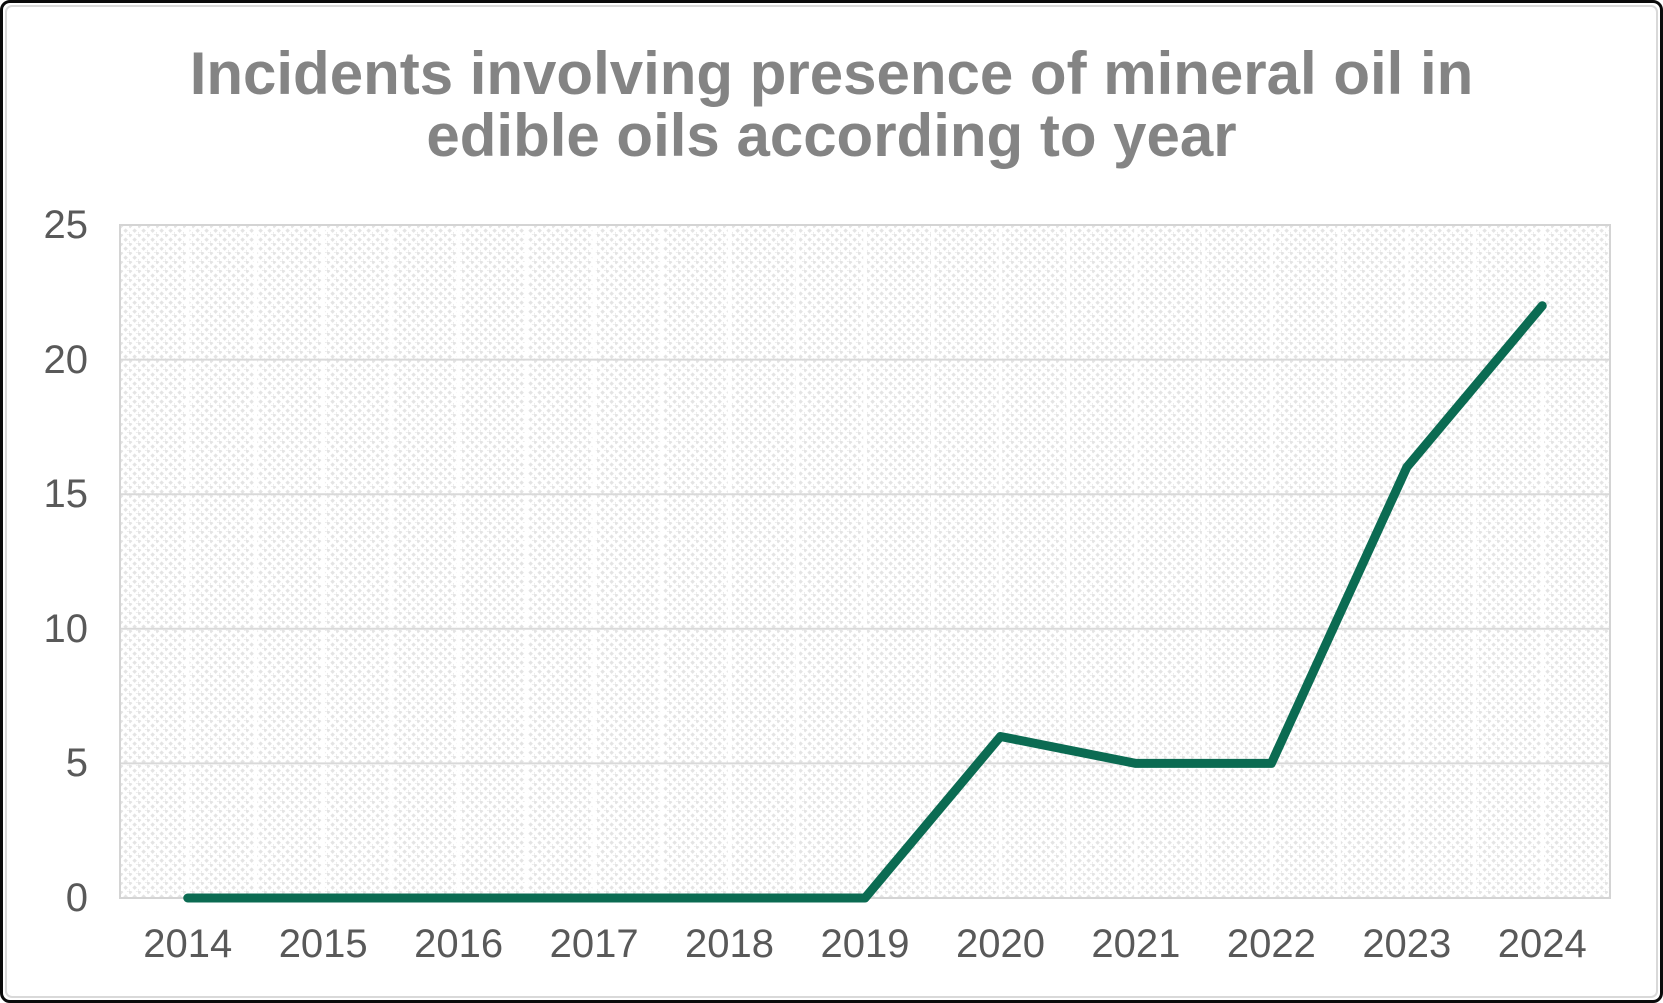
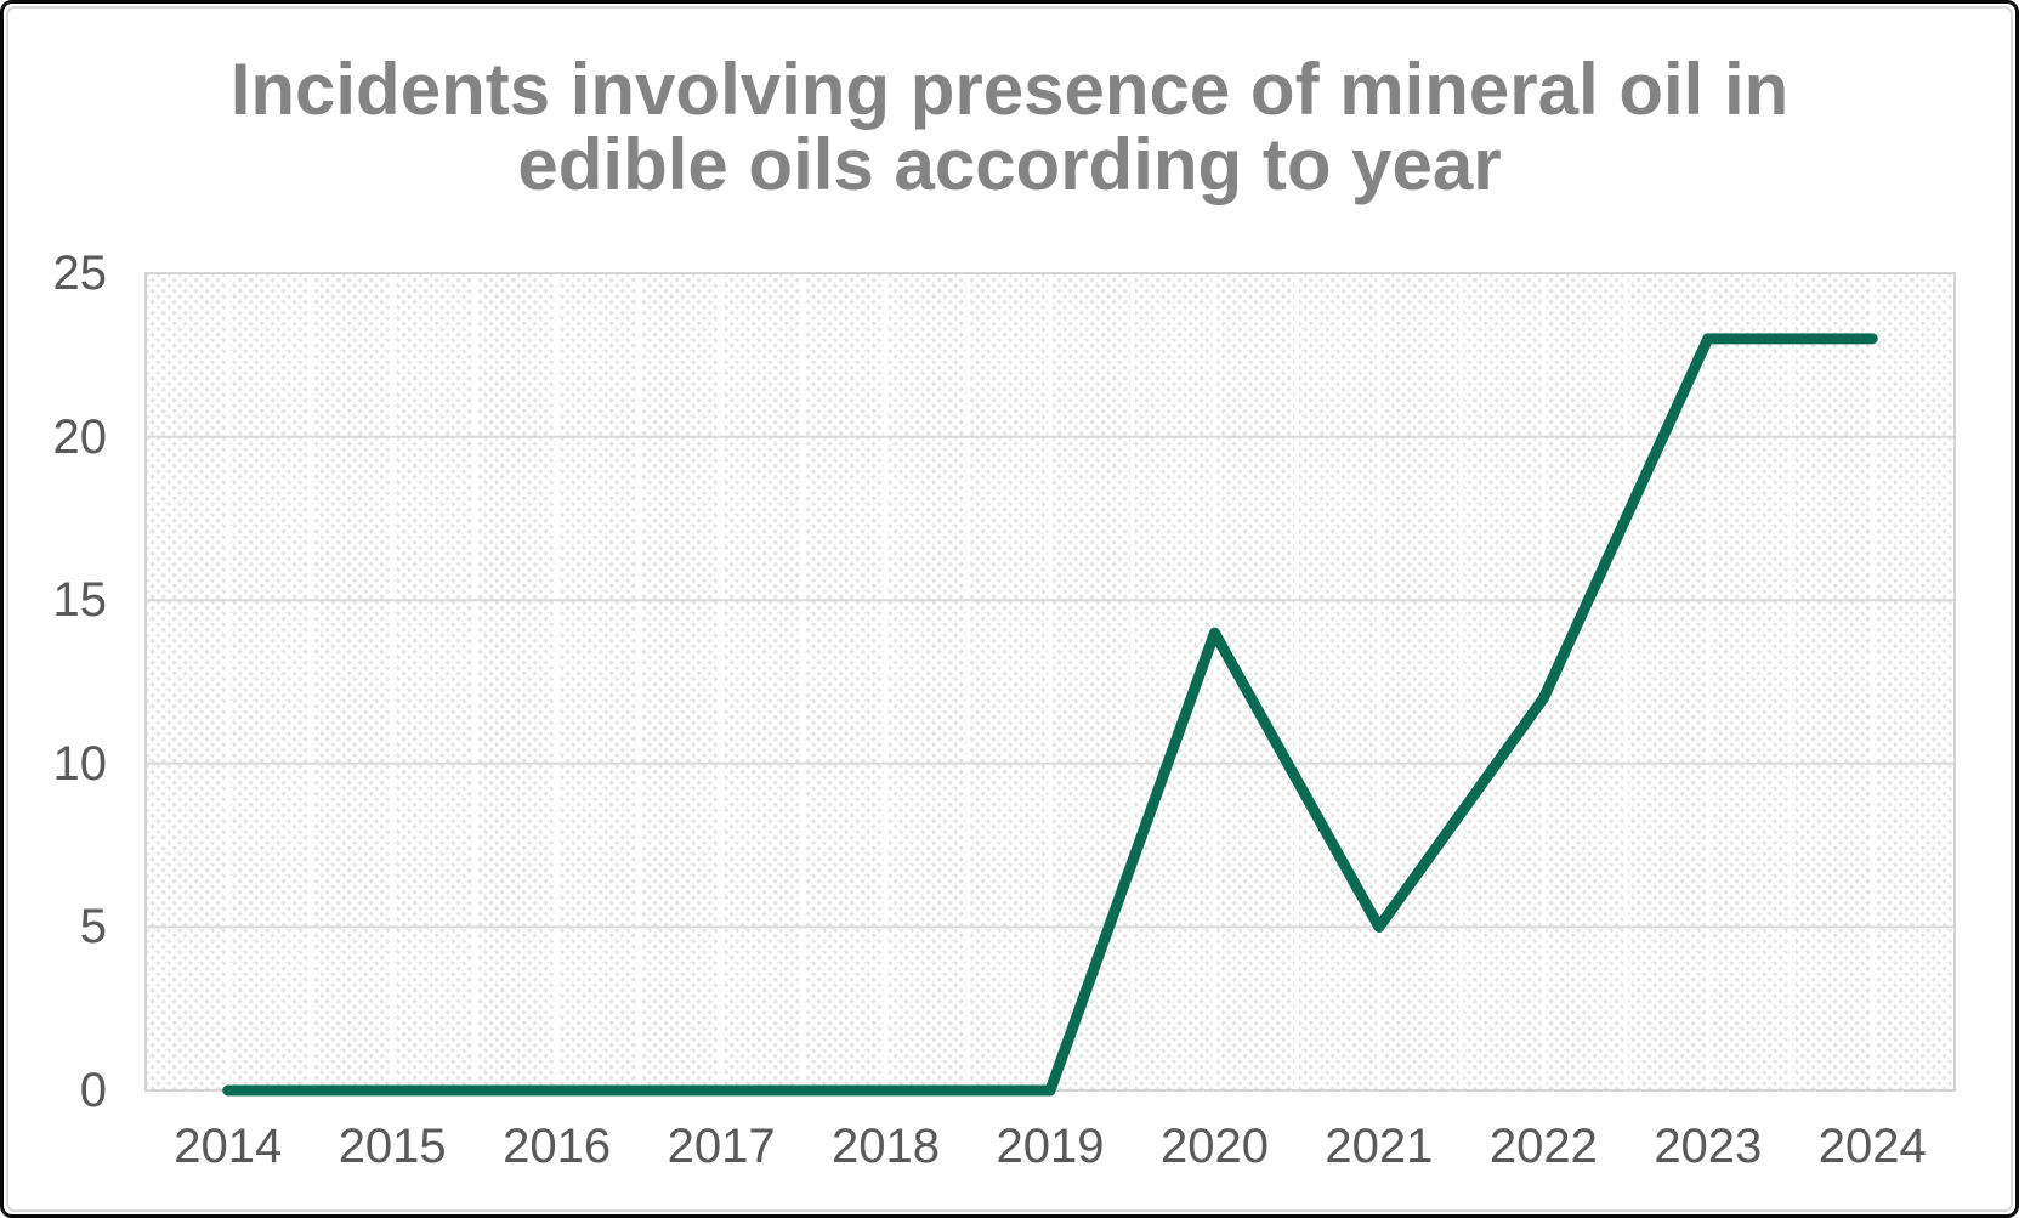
2020: 6 -> 14
2022: 5 -> 12
2023: 16 -> 23
2024: 22 -> 23
